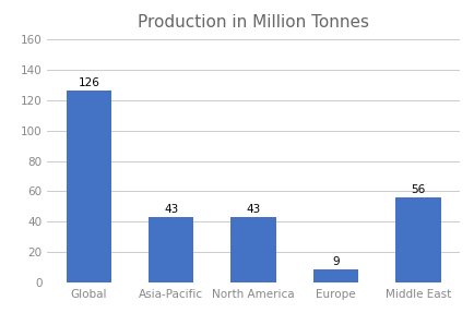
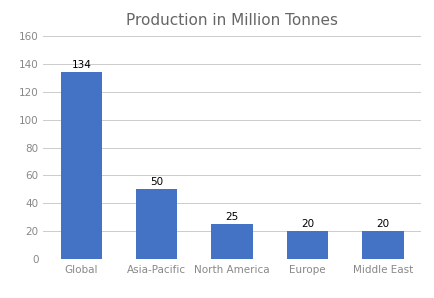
Global: 126 -> 134
Asia-Pacific: 43 -> 50
North America: 43 -> 25
Europe: 9 -> 20
Middle East: 56 -> 20
